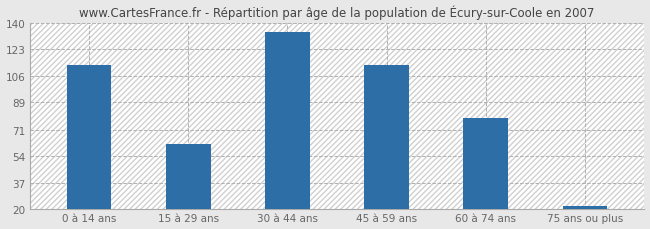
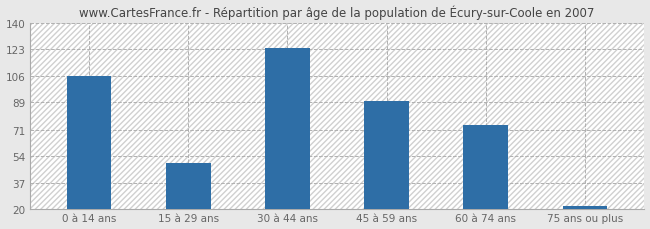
0 à 14 ans: 113 -> 106
15 à 29 ans: 62 -> 50
30 à 44 ans: 134 -> 124
45 à 59 ans: 113 -> 90
60 à 74 ans: 79 -> 74
